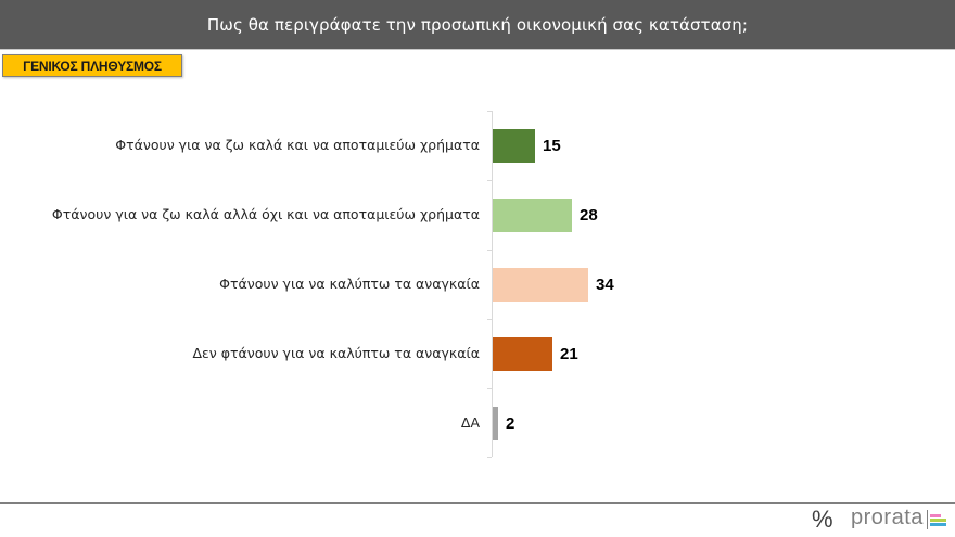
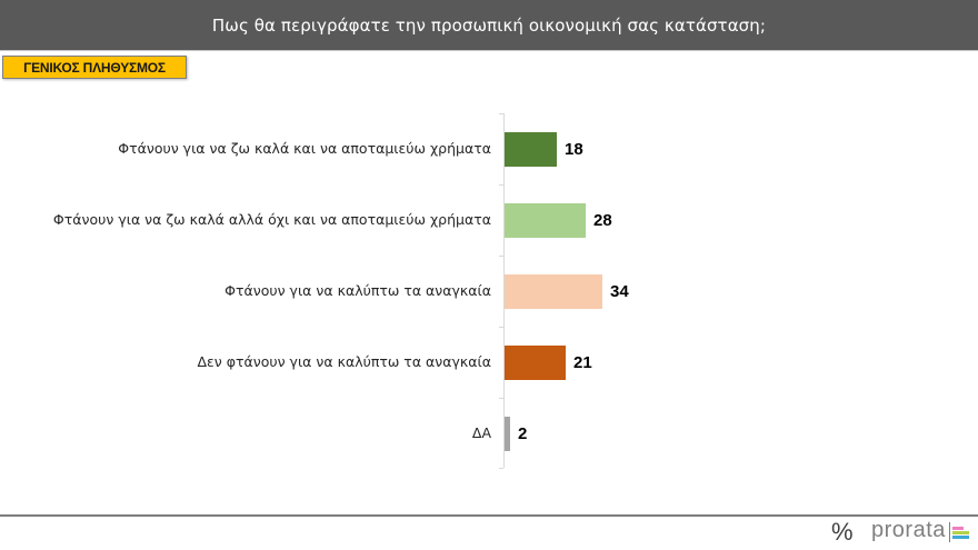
Φτάνουν για να ζω καλά και να αποταμιεύω χρήματα: 15 -> 18
